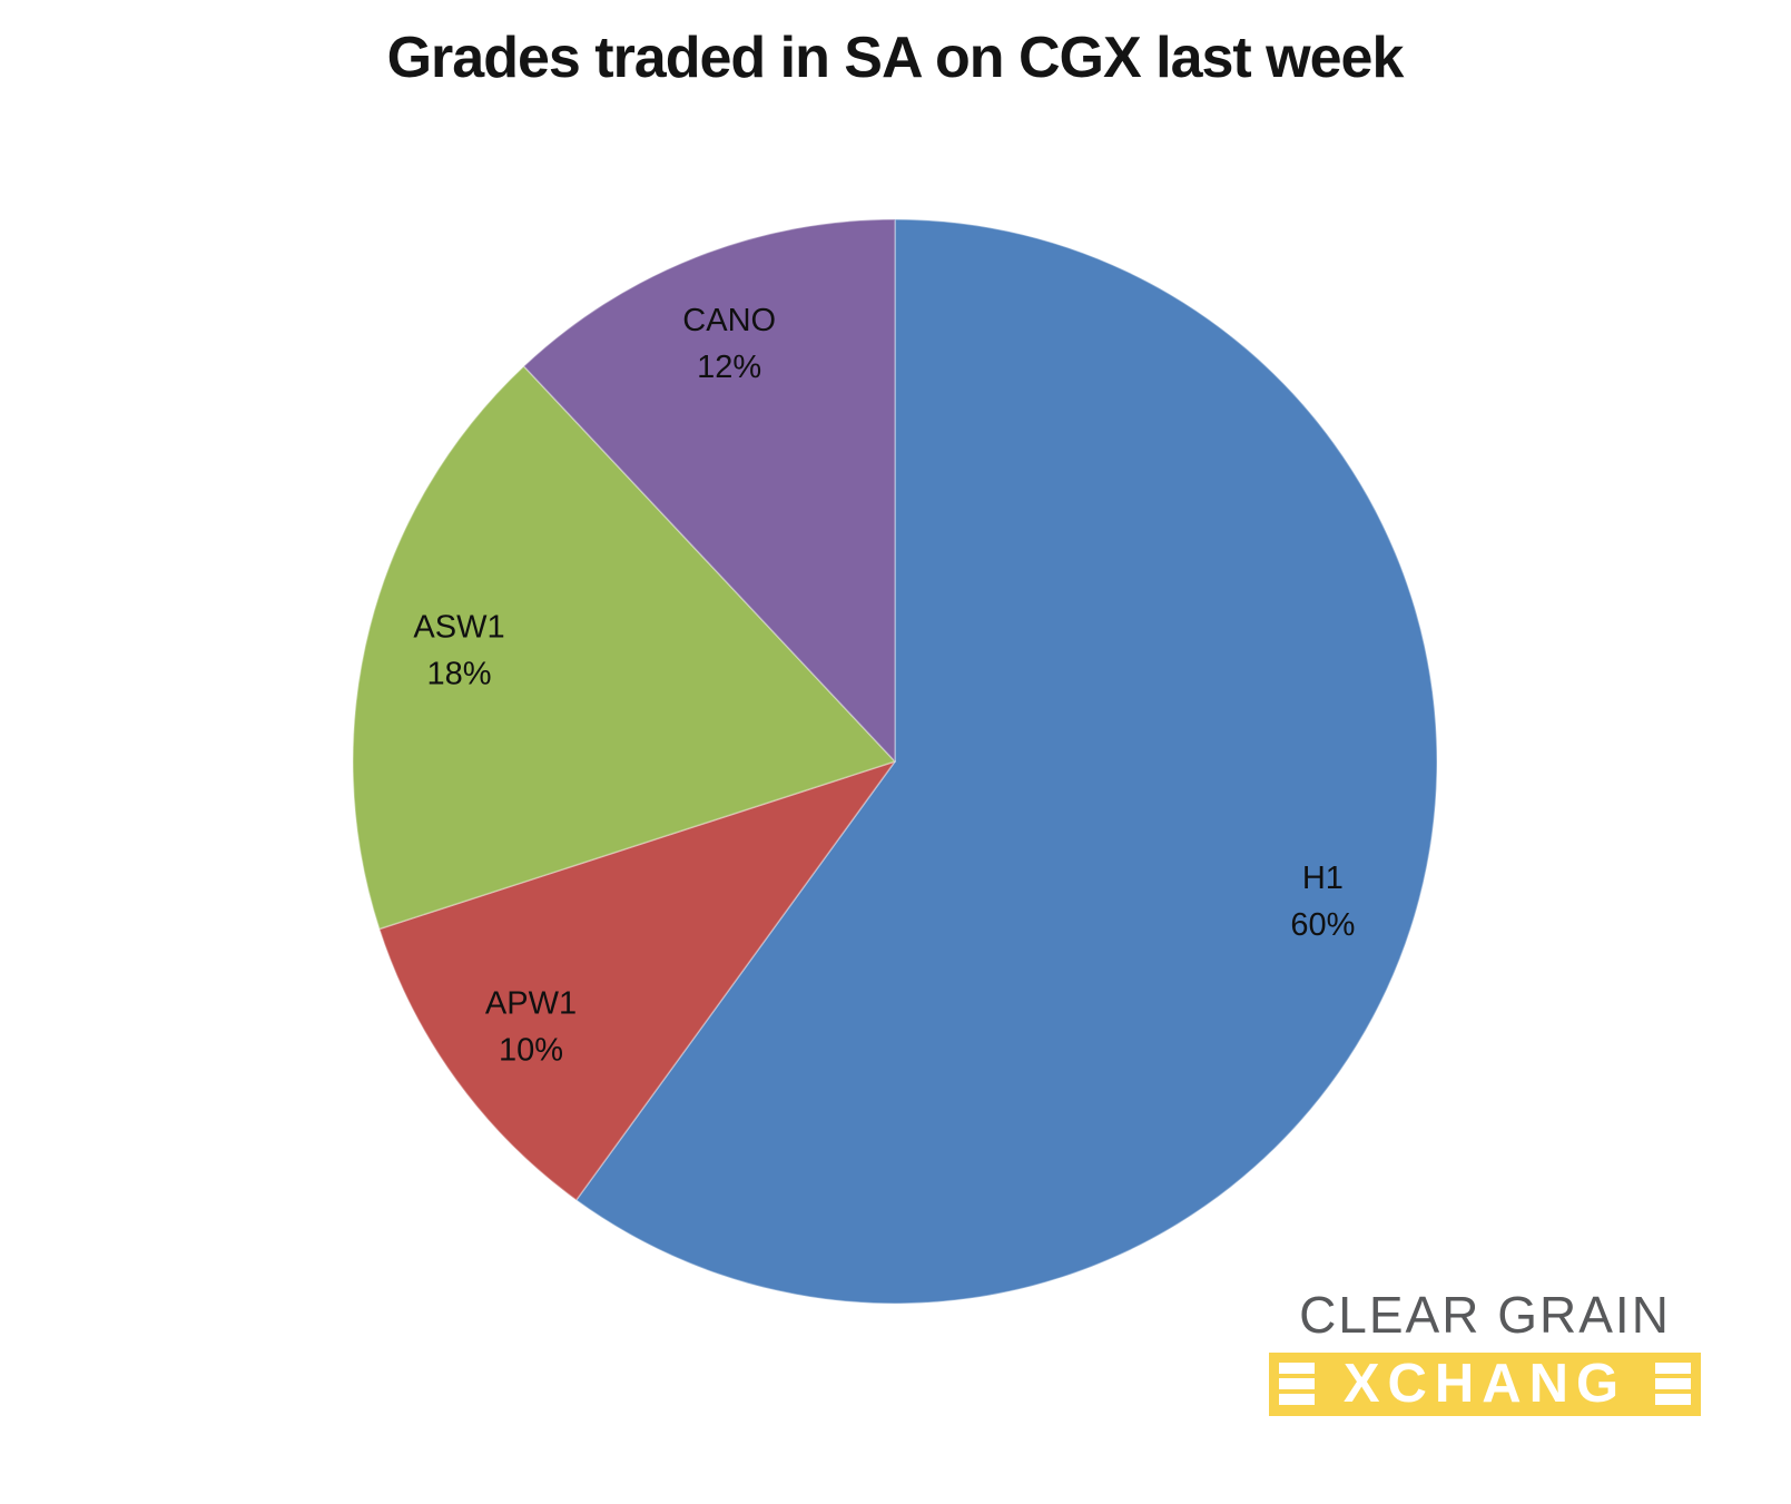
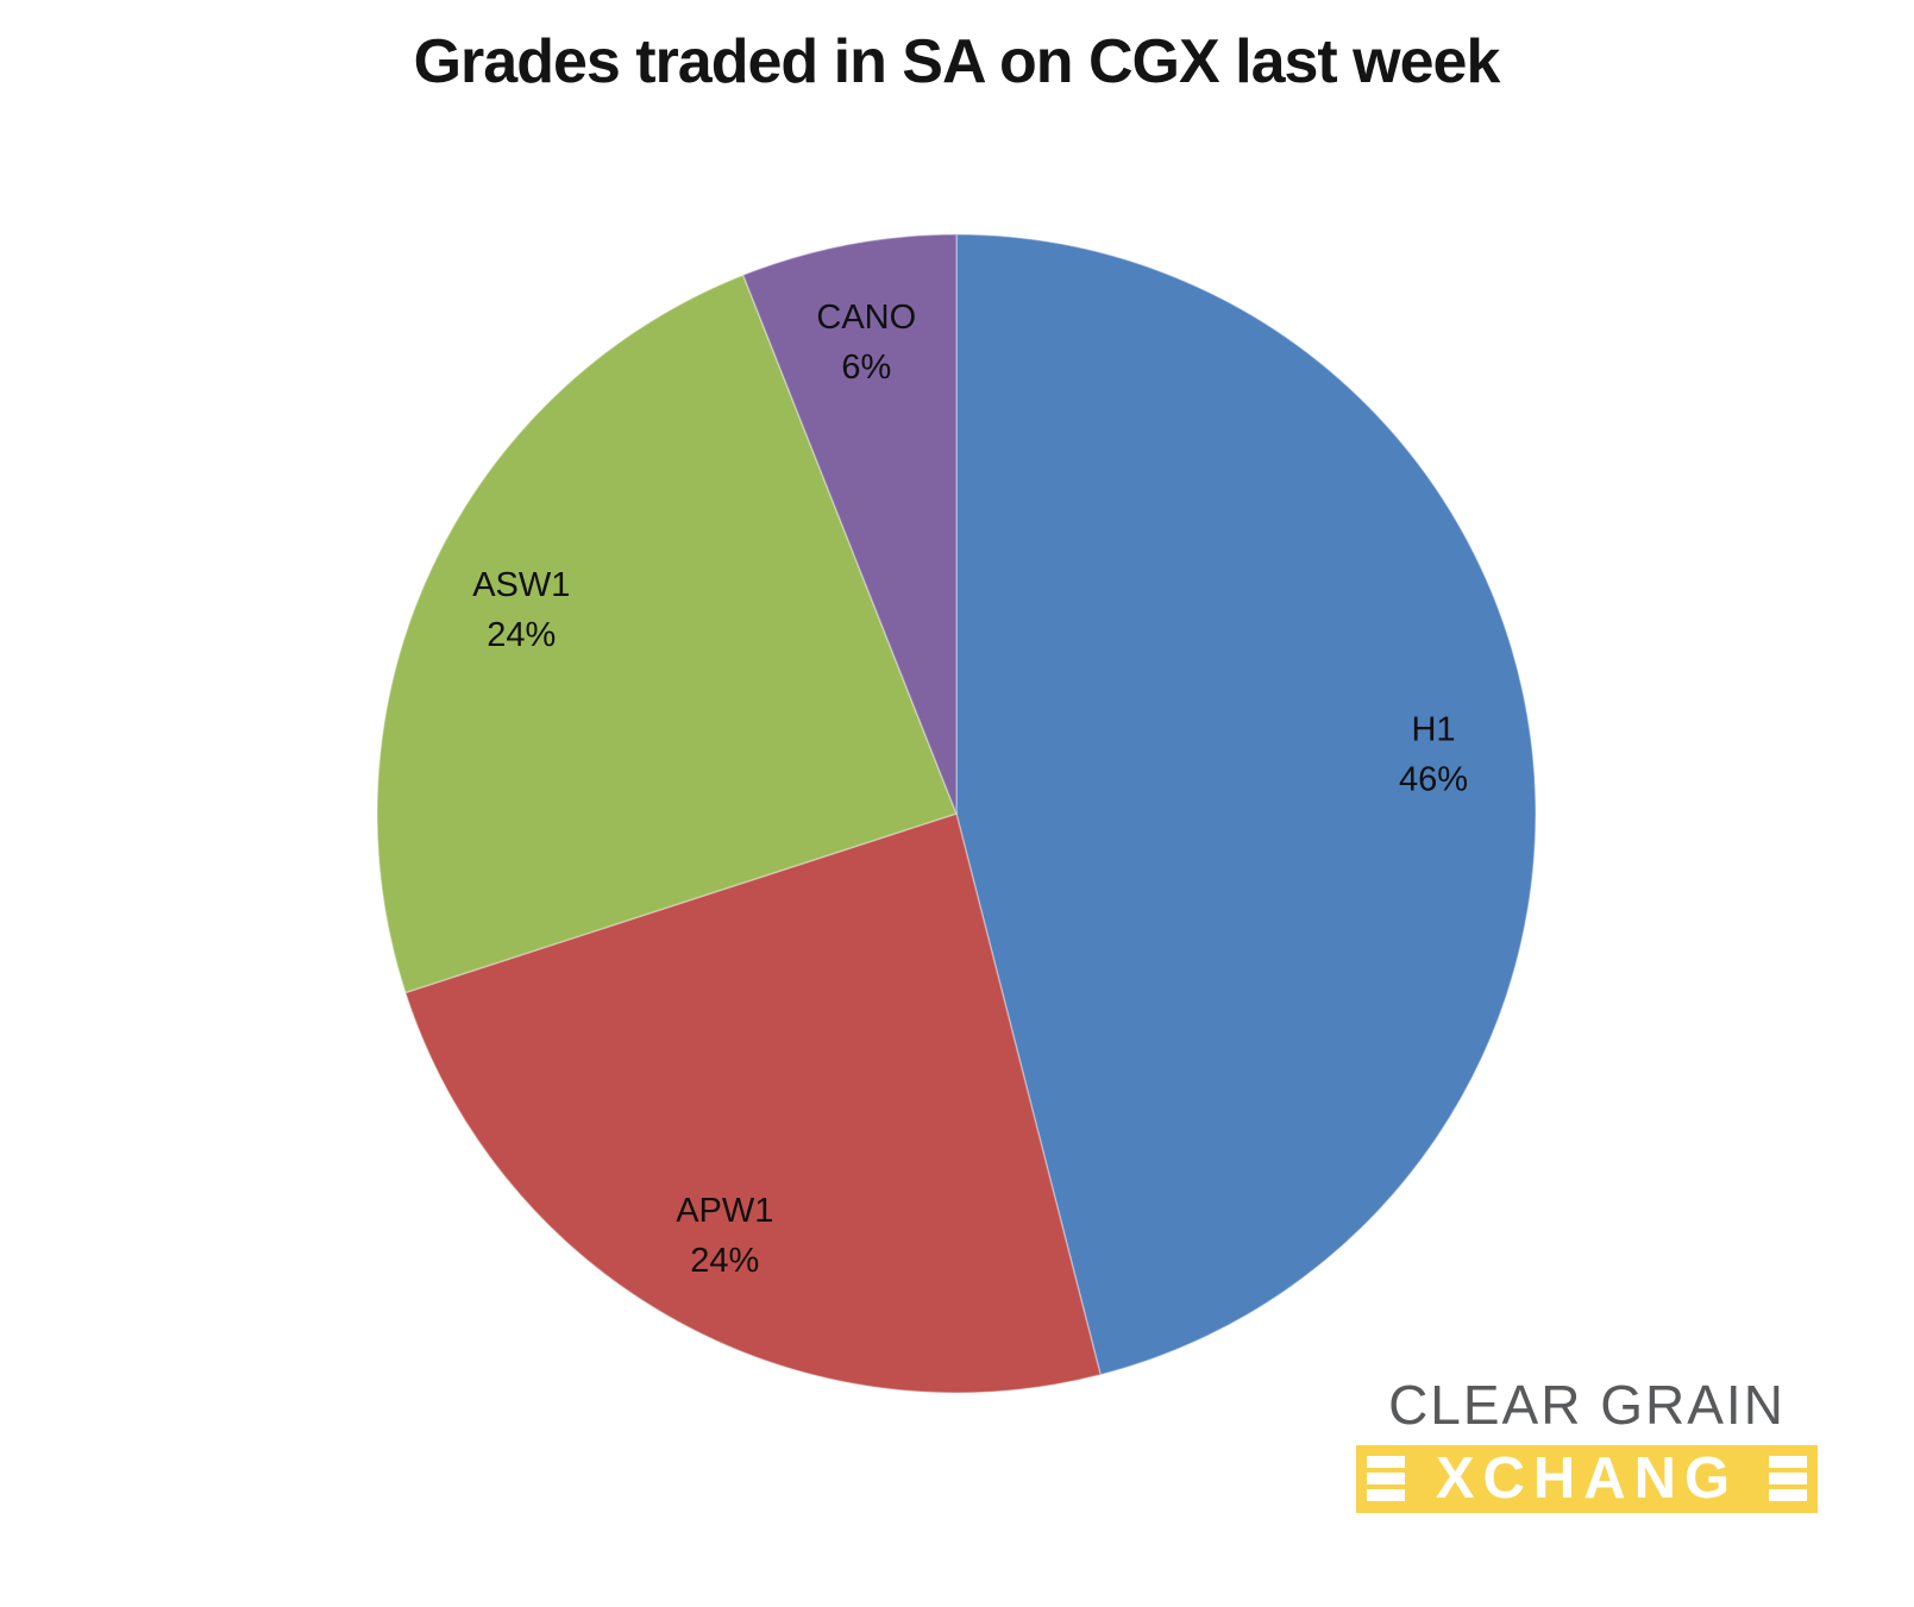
H1: 60% -> 46%
APW1: 10% -> 24%
ASW1: 18% -> 24%
CANO: 12% -> 6%
